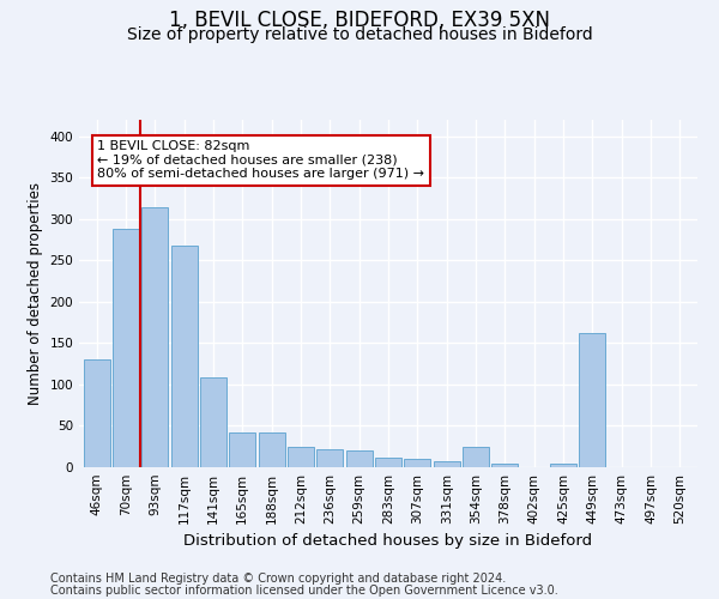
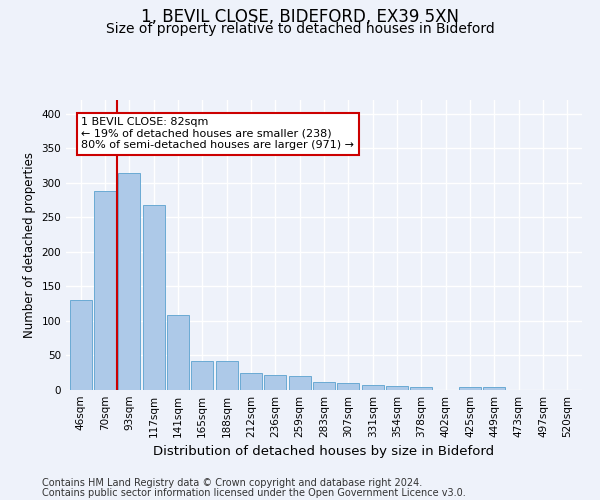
354sqm: 24 -> 6
449sqm: 162 -> 5
